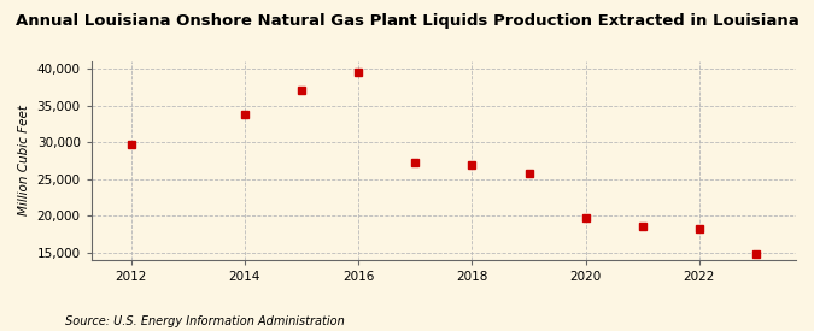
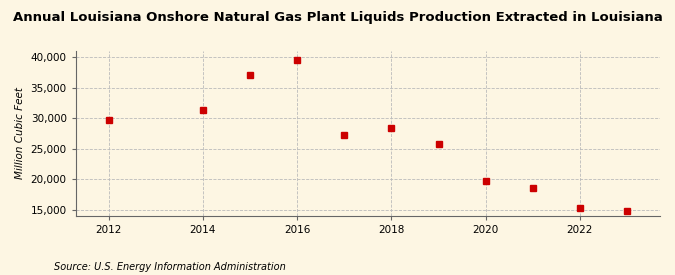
2014: 33,700 -> 31,400
2018: 27,000 -> 28,400
2022: 18,200 -> 15,400
